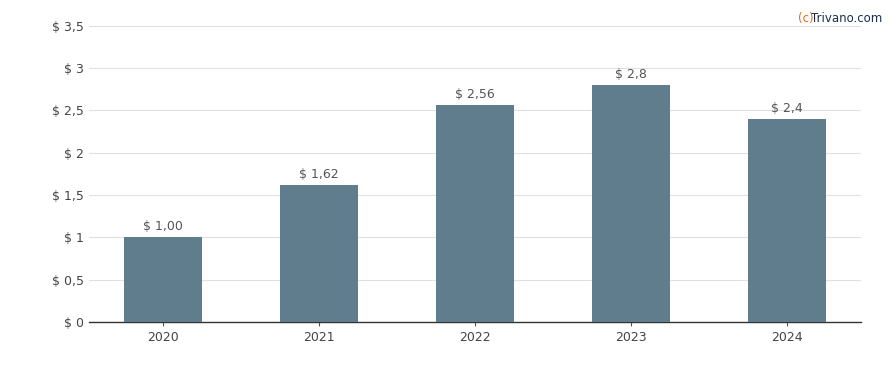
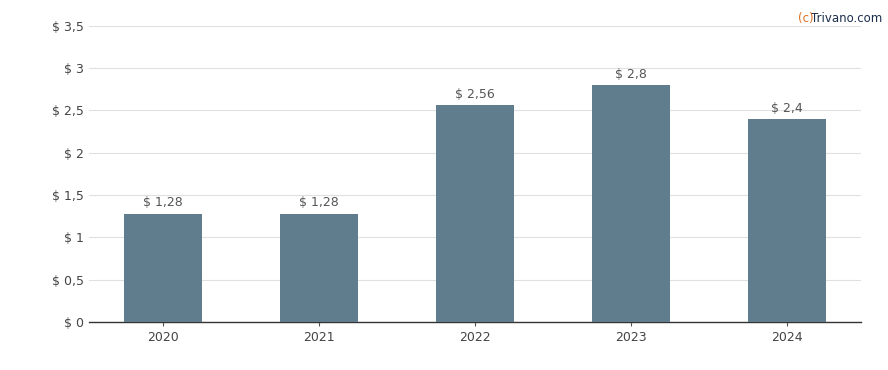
2020: 1,00 -> 1,28
2021: 1,62 -> 1,28
